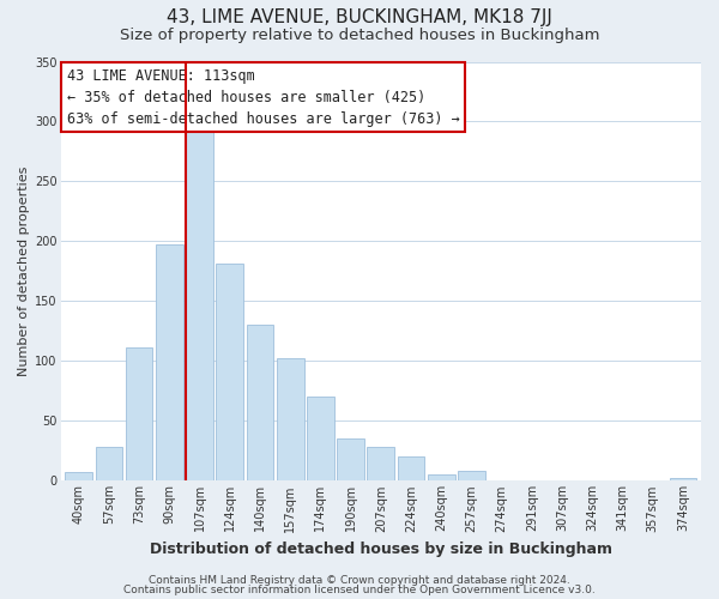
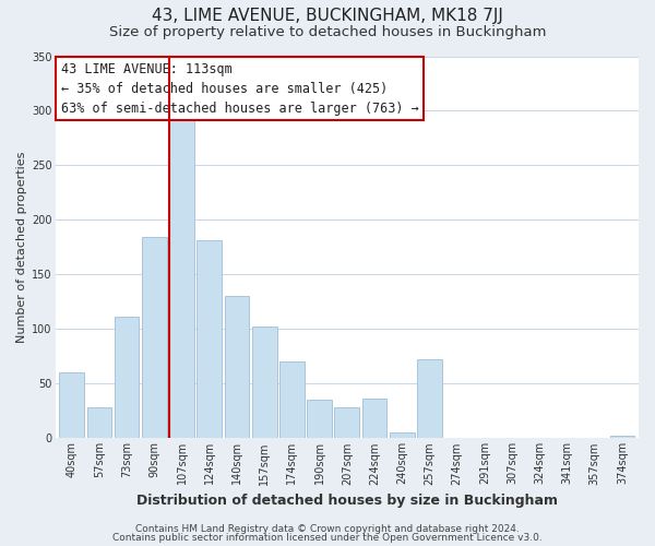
40sqm: 7 -> 60
90sqm: 197 -> 184
224sqm: 20 -> 36
257sqm: 8 -> 72
